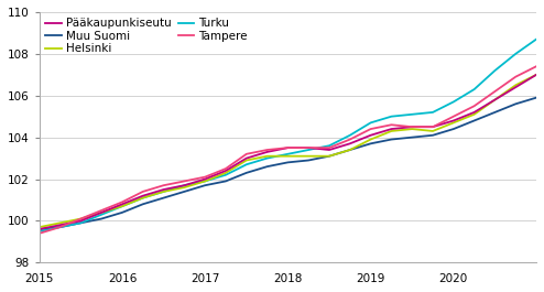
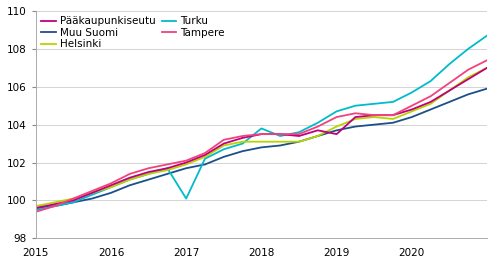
Turku/2017: 101.9 -> 100.1
Turku/2018: 103.2 -> 103.8
Pääkaupunkiseutu/2019: 104.1 -> 103.5
